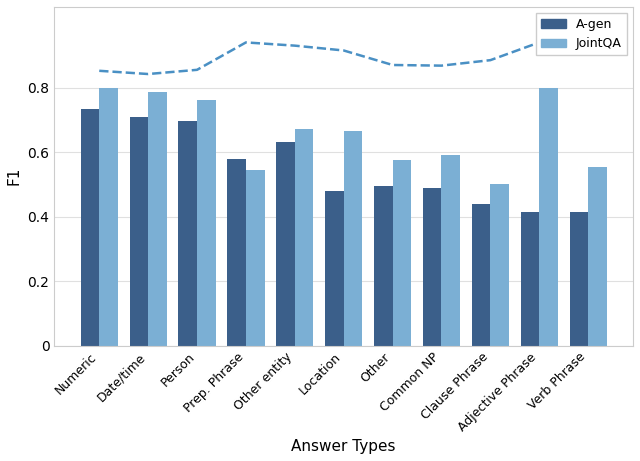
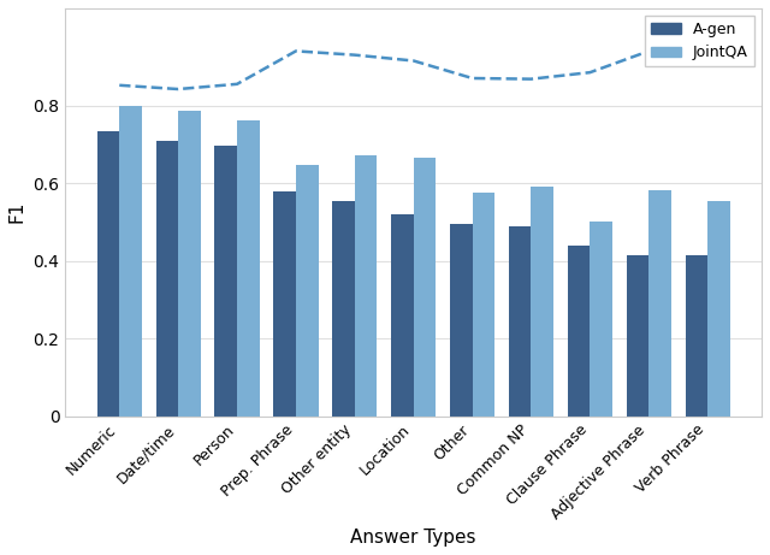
JointQA/Prep. Phrase: 0.545 -> 0.648
A-gen/Other entity: 0.630 -> 0.555
A-gen/Location: 0.480 -> 0.520
JointQA/Adjective Phrase: 0.800 -> 0.583
